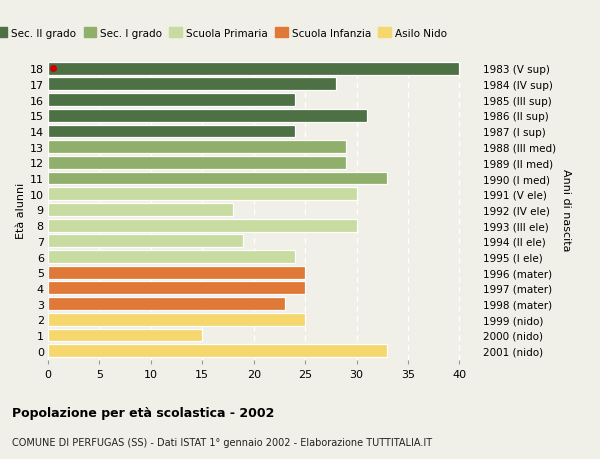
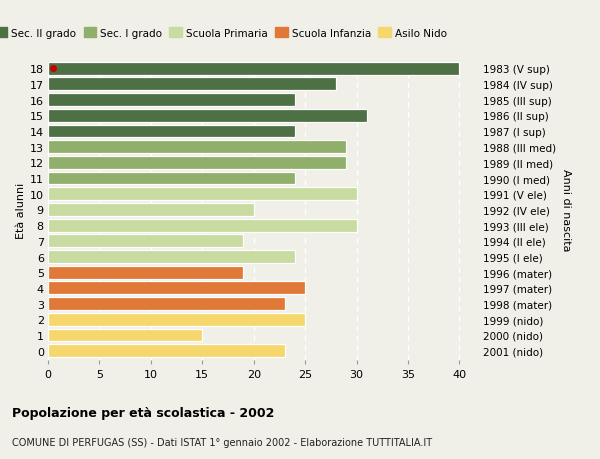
11: 33 -> 24
9: 18 -> 20
5: 25 -> 19
0: 33 -> 23
